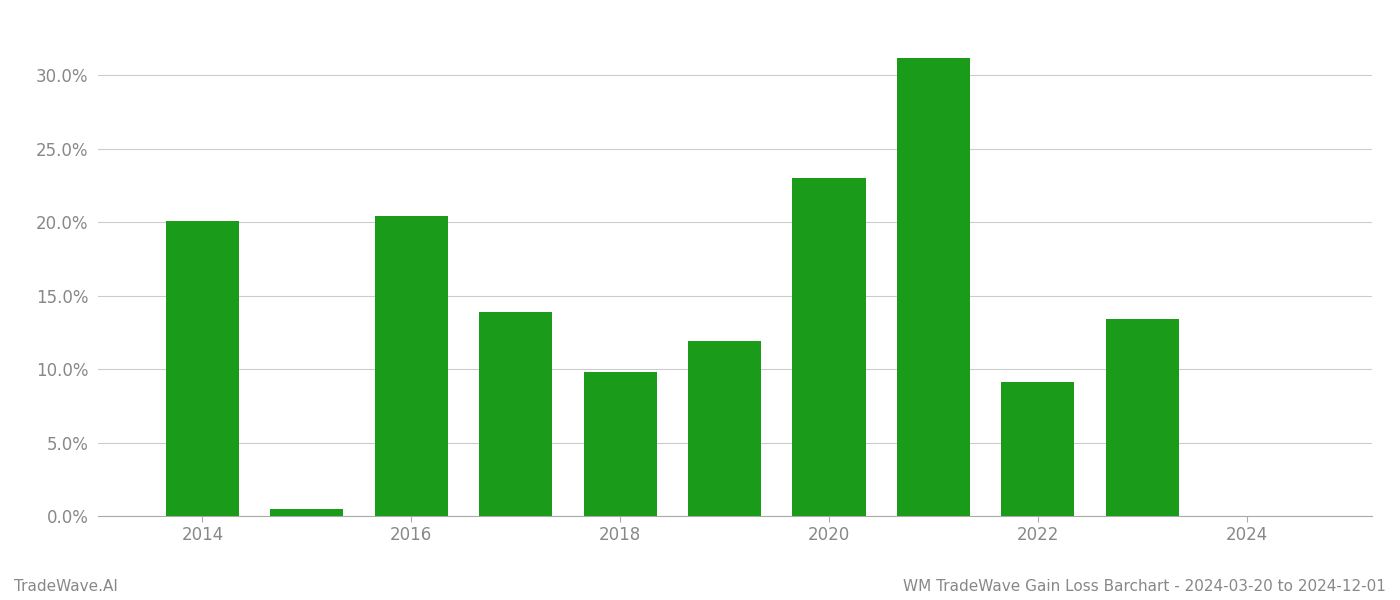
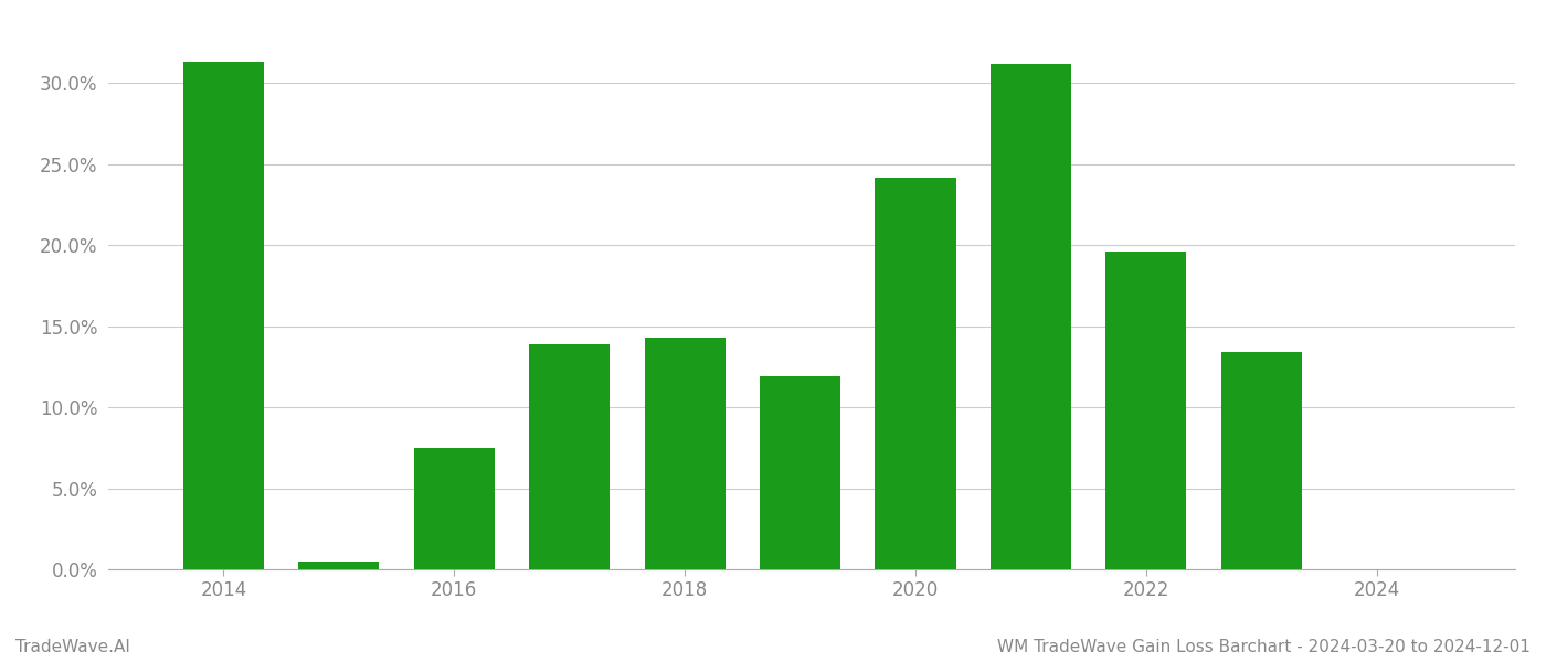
2014: 20.1% -> 31.3%
2016: 20.4% -> 7.5%
2018: 9.8% -> 14.3%
2020: 23.0% -> 24.2%
2022: 9.1% -> 19.6%
